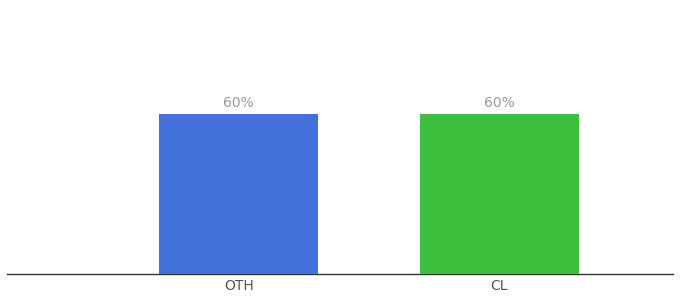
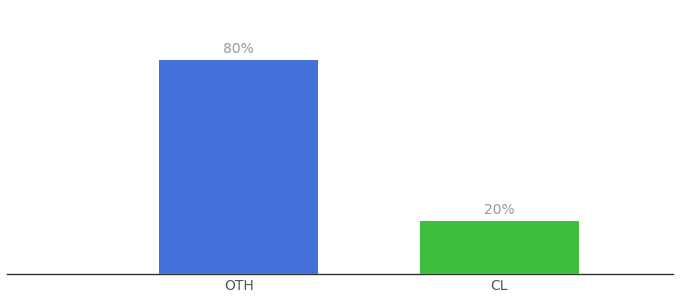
OTH: 60% -> 80%
CL: 60% -> 20%
